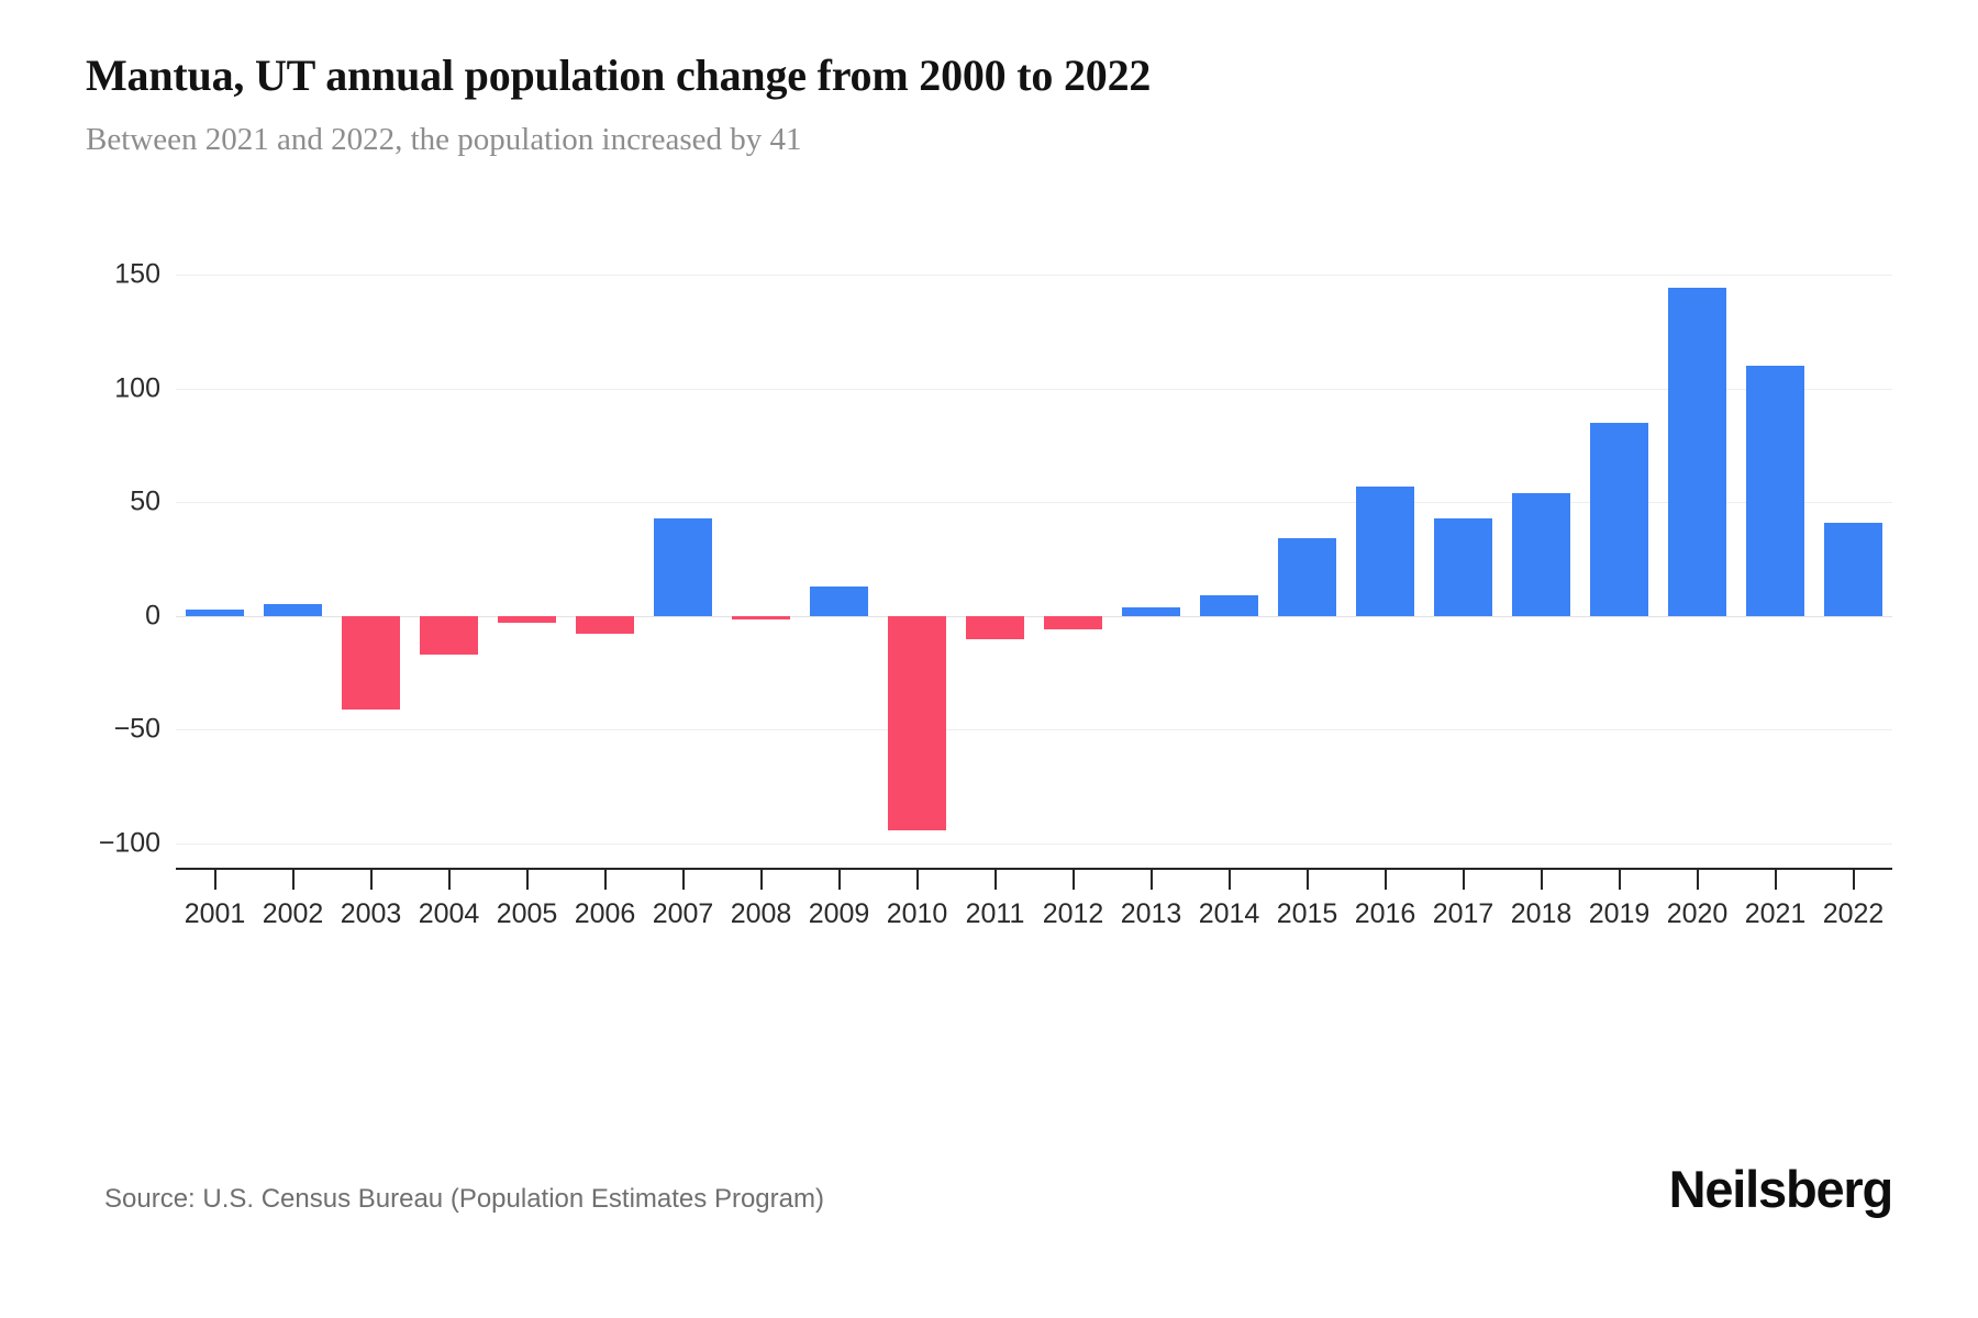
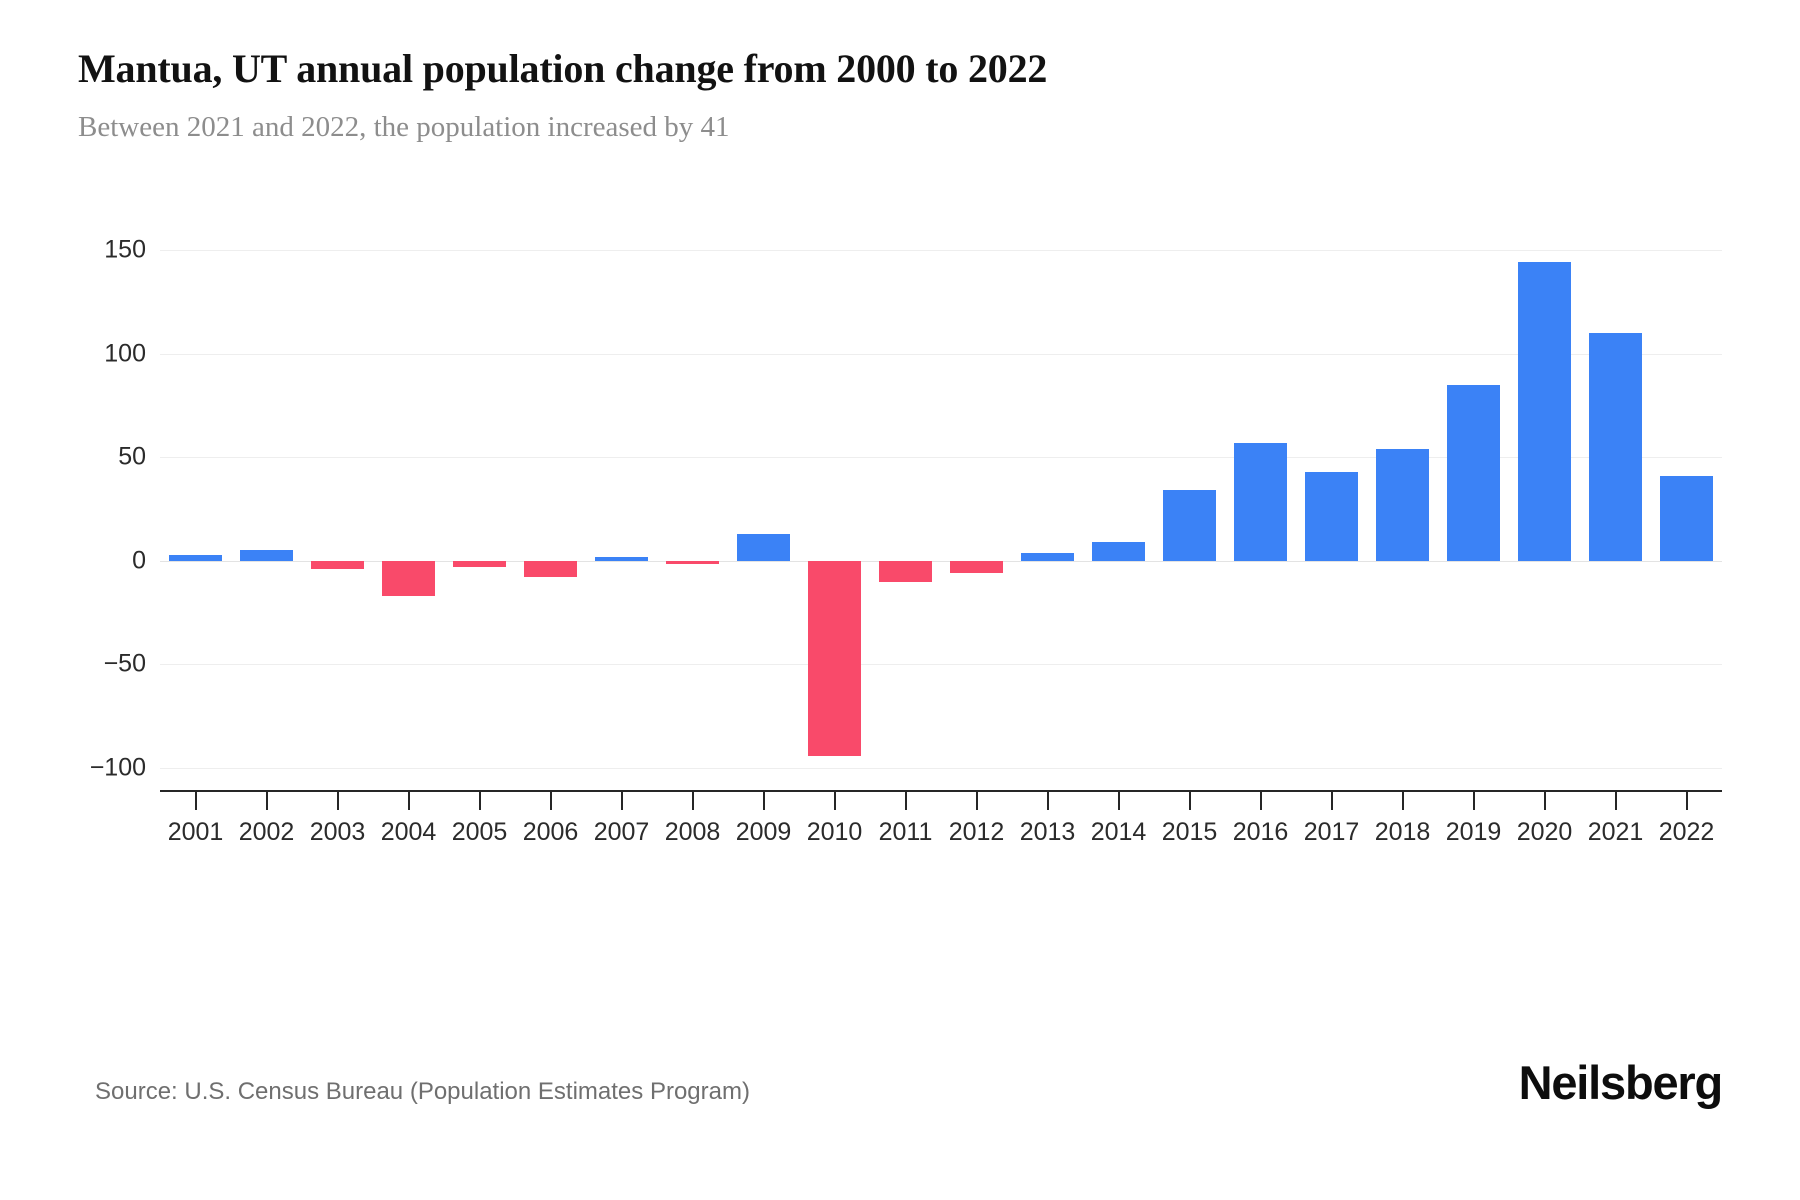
2003: -41 -> -4
2007: 43 -> 2
